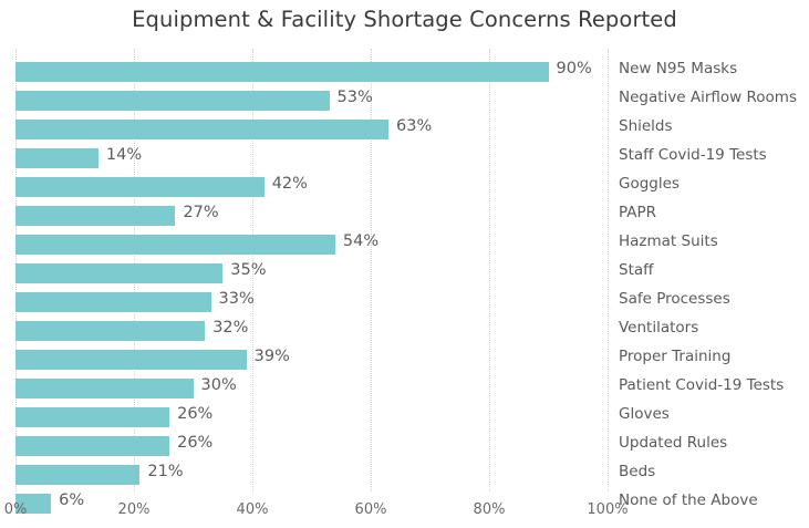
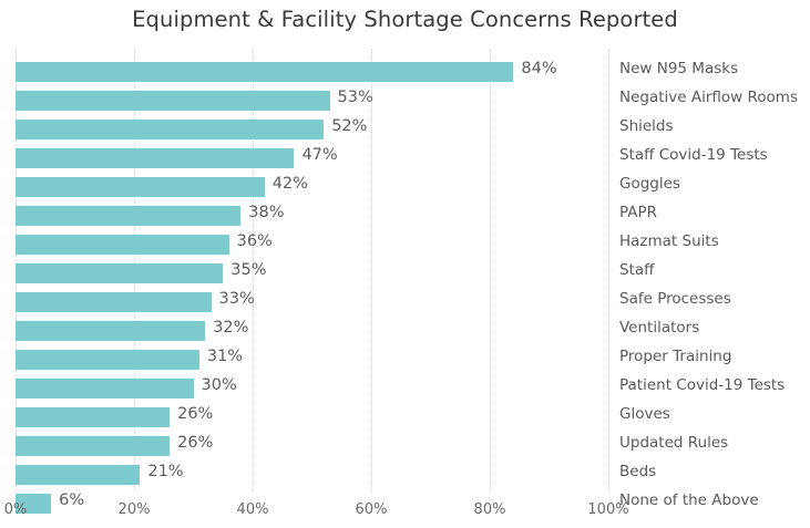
New N95 Masks: 90% -> 84%
Shields: 63% -> 52%
Staff Covid-19 Tests: 14% -> 47%
PAPR: 27% -> 38%
Hazmat Suits: 54% -> 36%
Proper Training: 39% -> 31%
